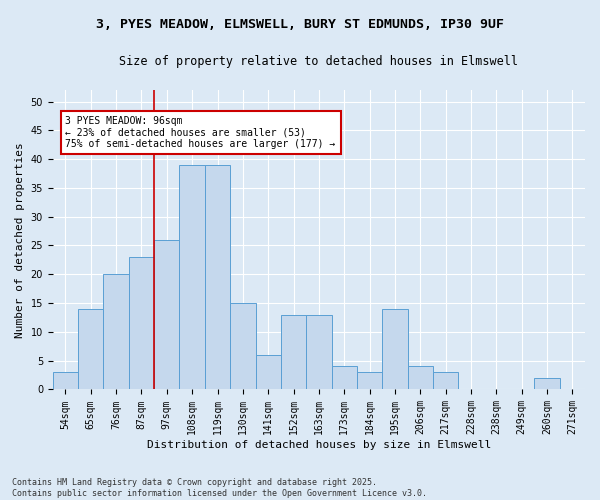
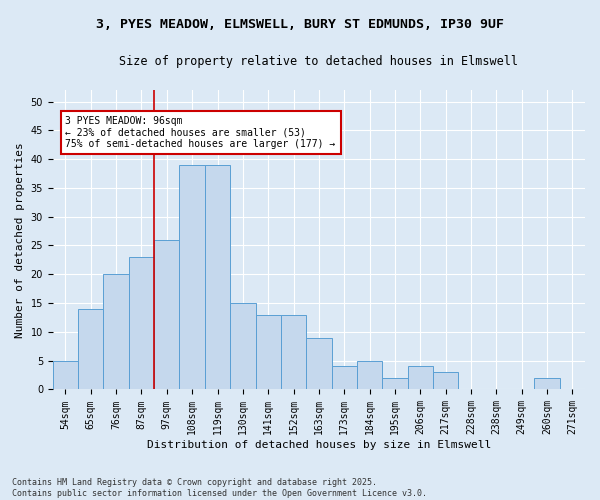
54sqm: 3 -> 5
141sqm: 6 -> 13
163sqm: 13 -> 9
184sqm: 3 -> 5
195sqm: 14 -> 2
